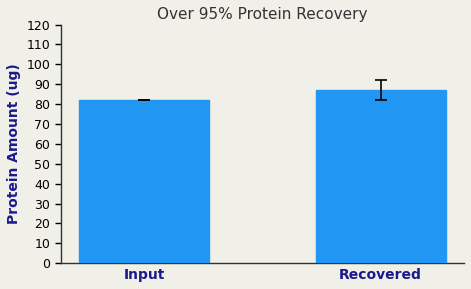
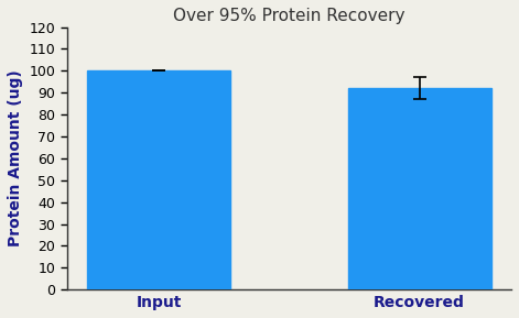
Input: 82 -> 100
Recovered: 87 -> 92
